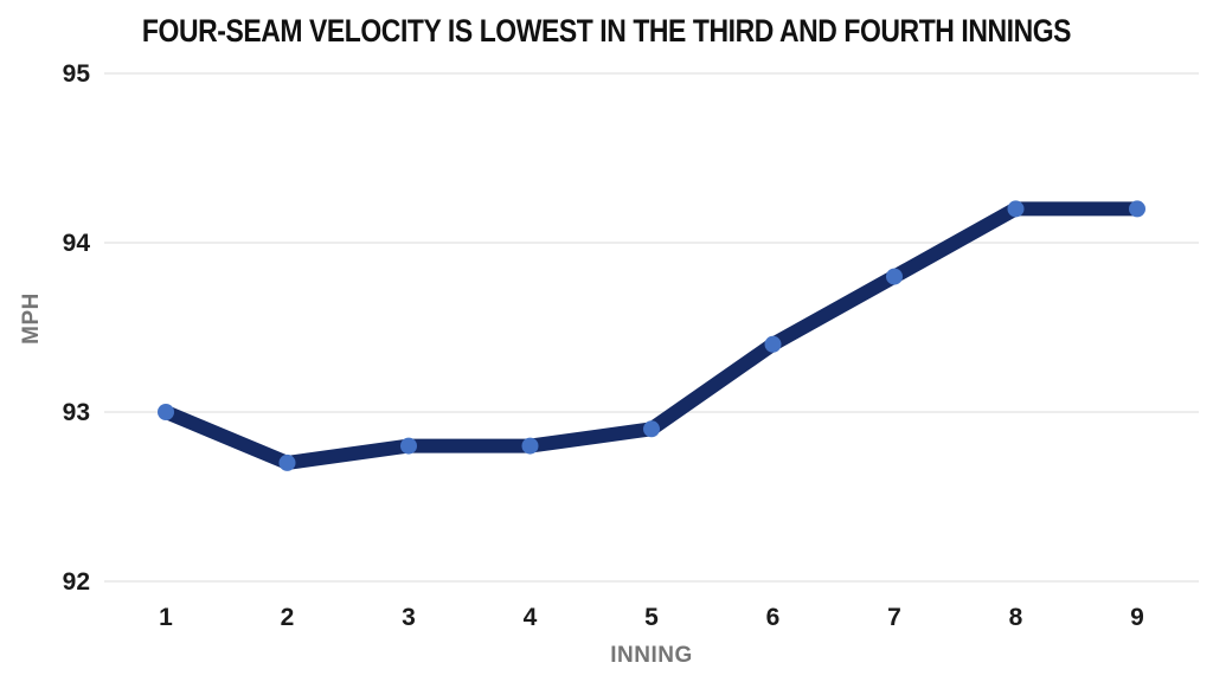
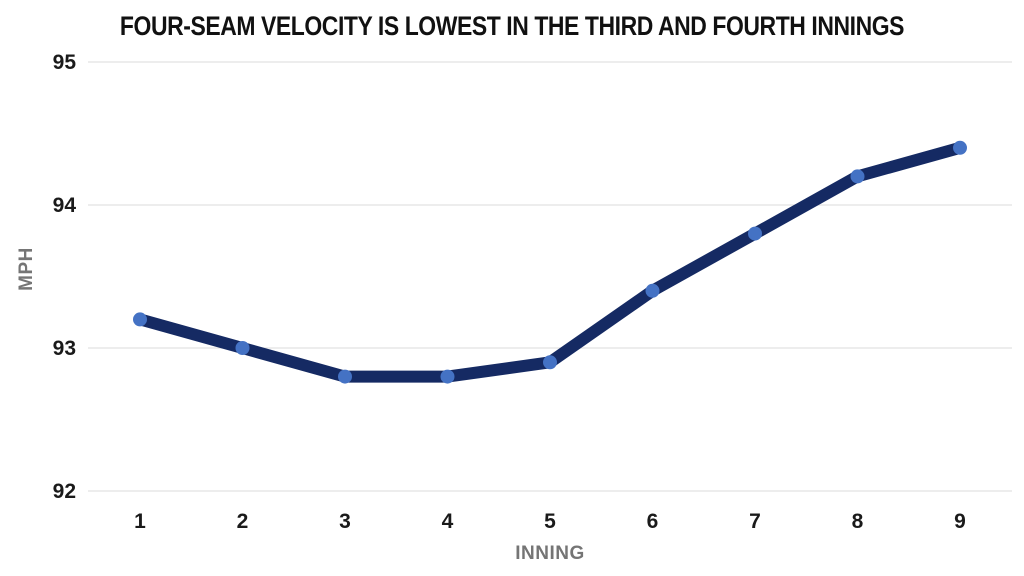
1: 93.0 -> 93.2
2: 92.7 -> 93.0
9: 94.2 -> 94.4
